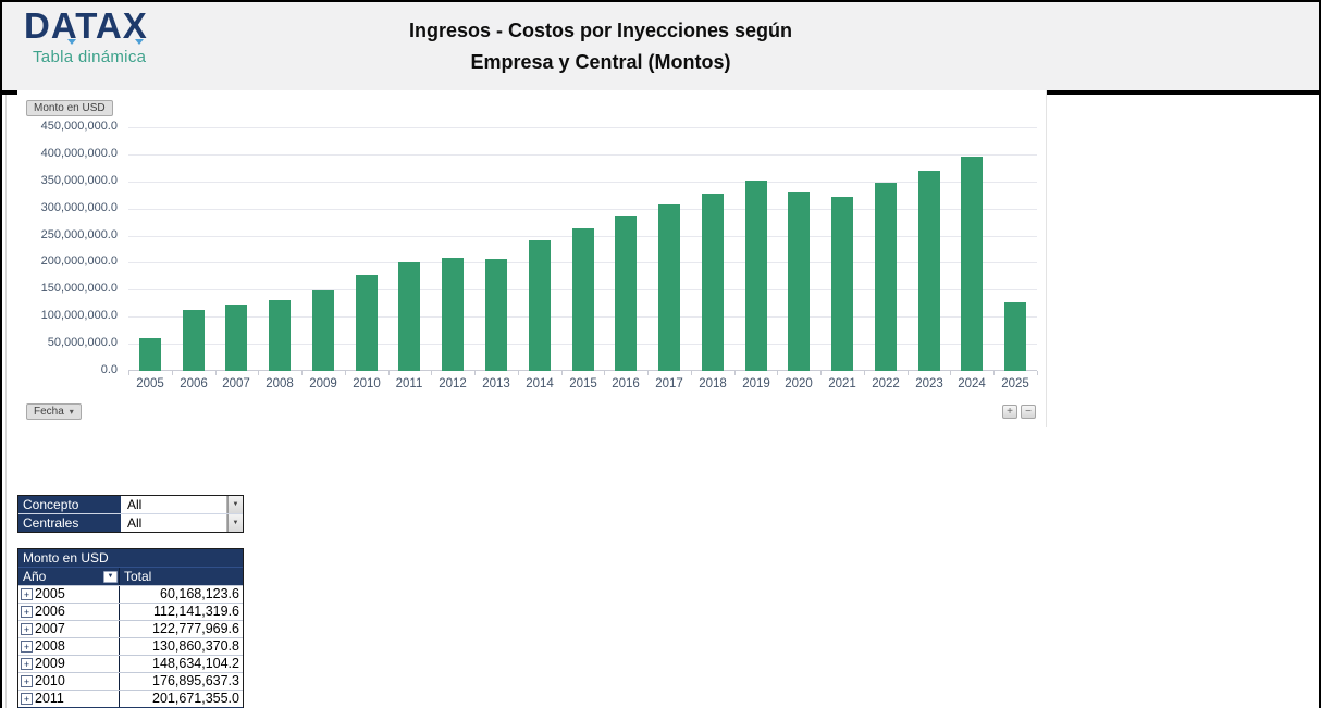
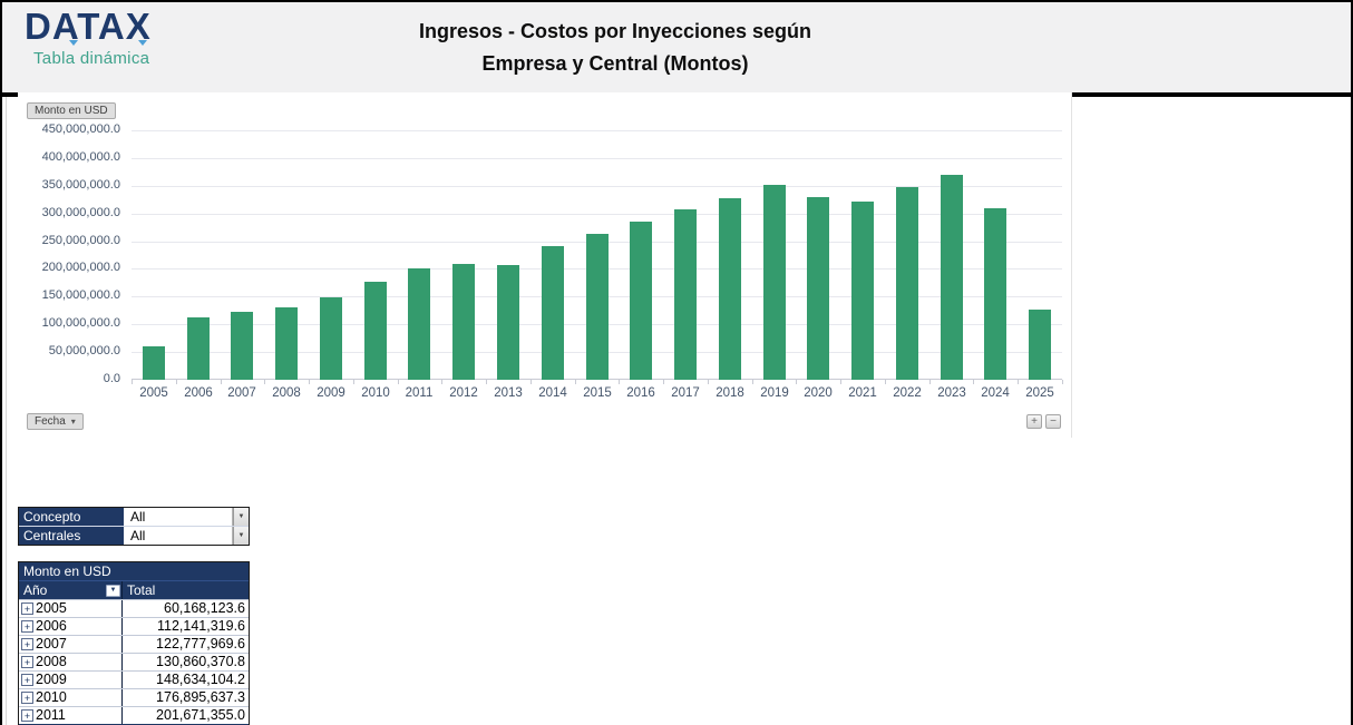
2024: 400000000 -> 310000000
